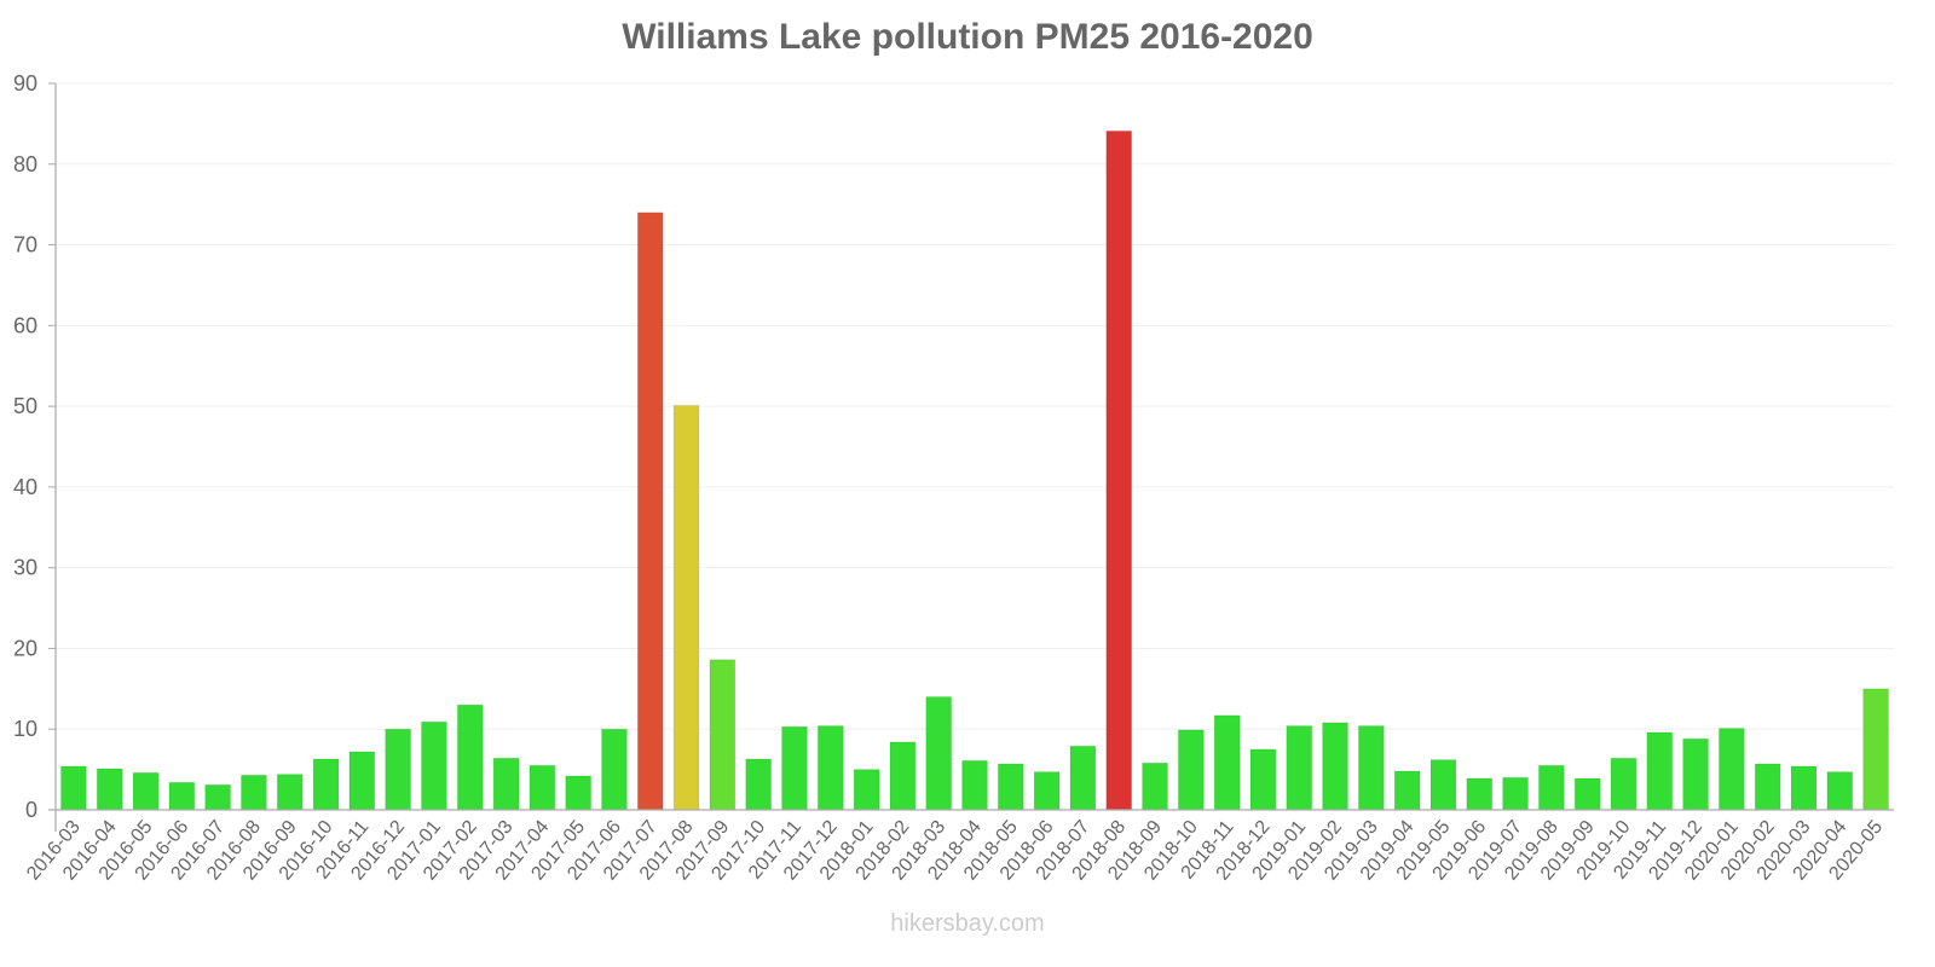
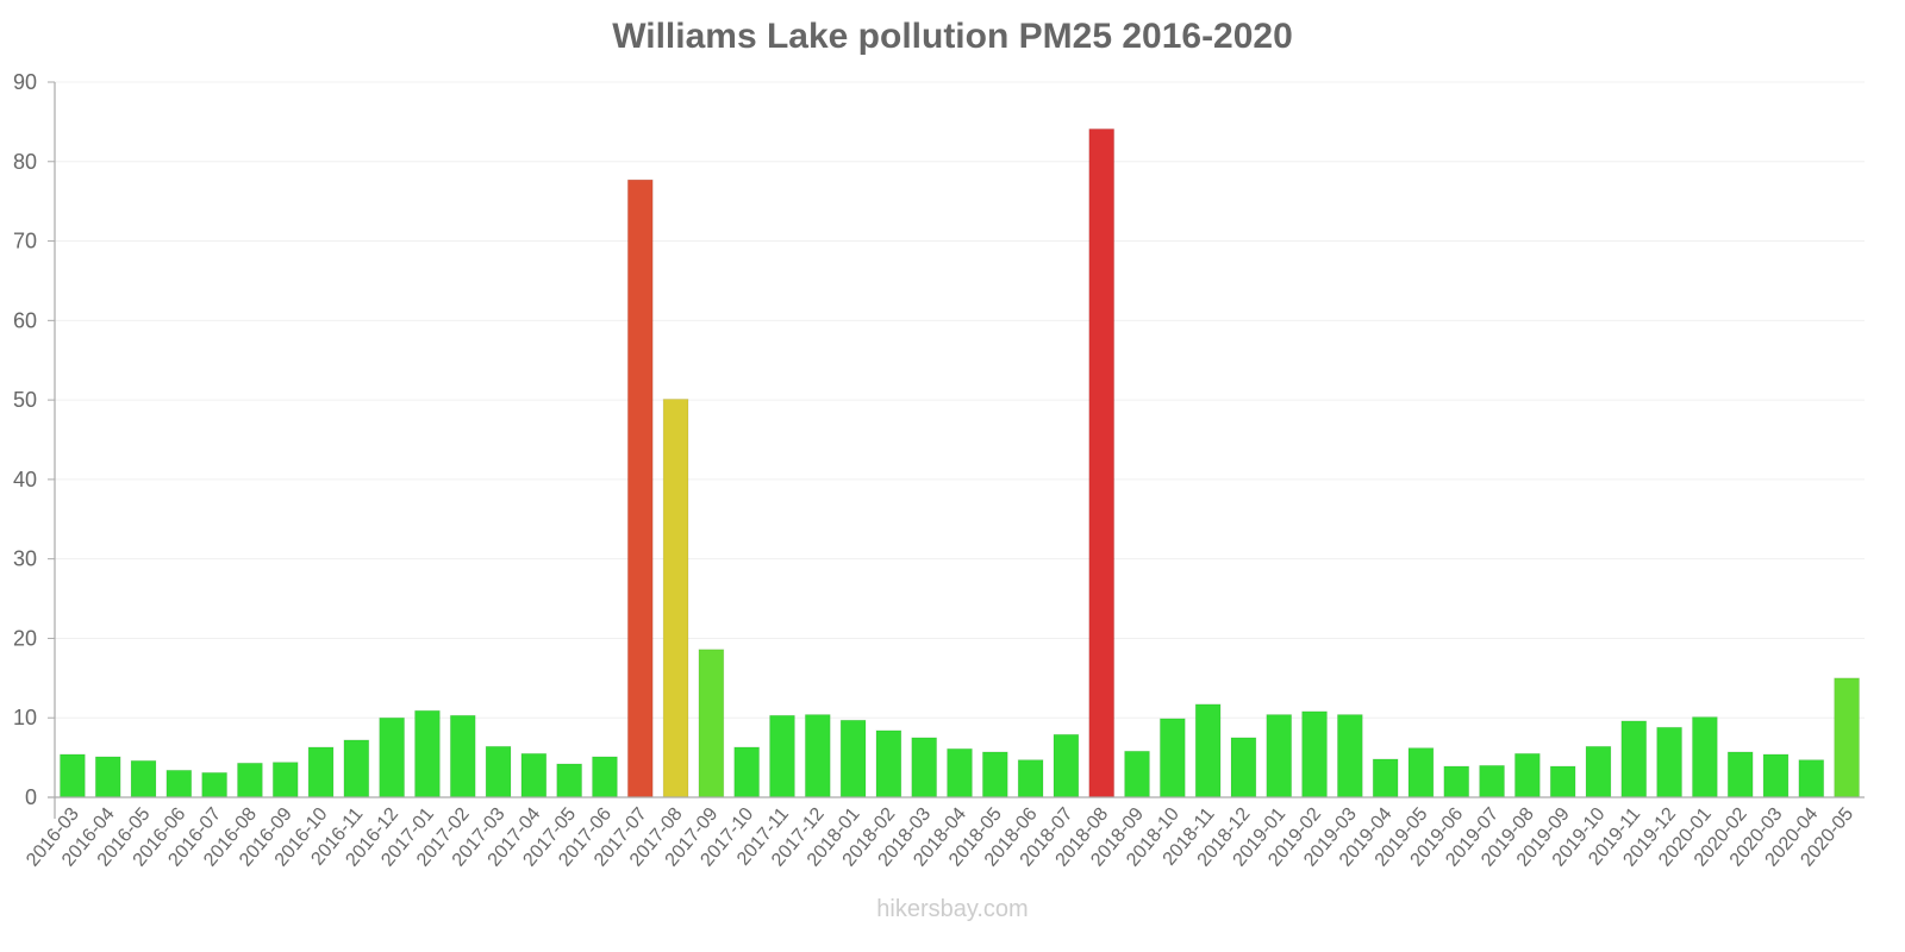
2017-02: 13 -> 10
2017-06: 10 -> 5
2017-07: 74 -> 78
2018-01: 5 -> 10
2018-03: 14 -> 8
